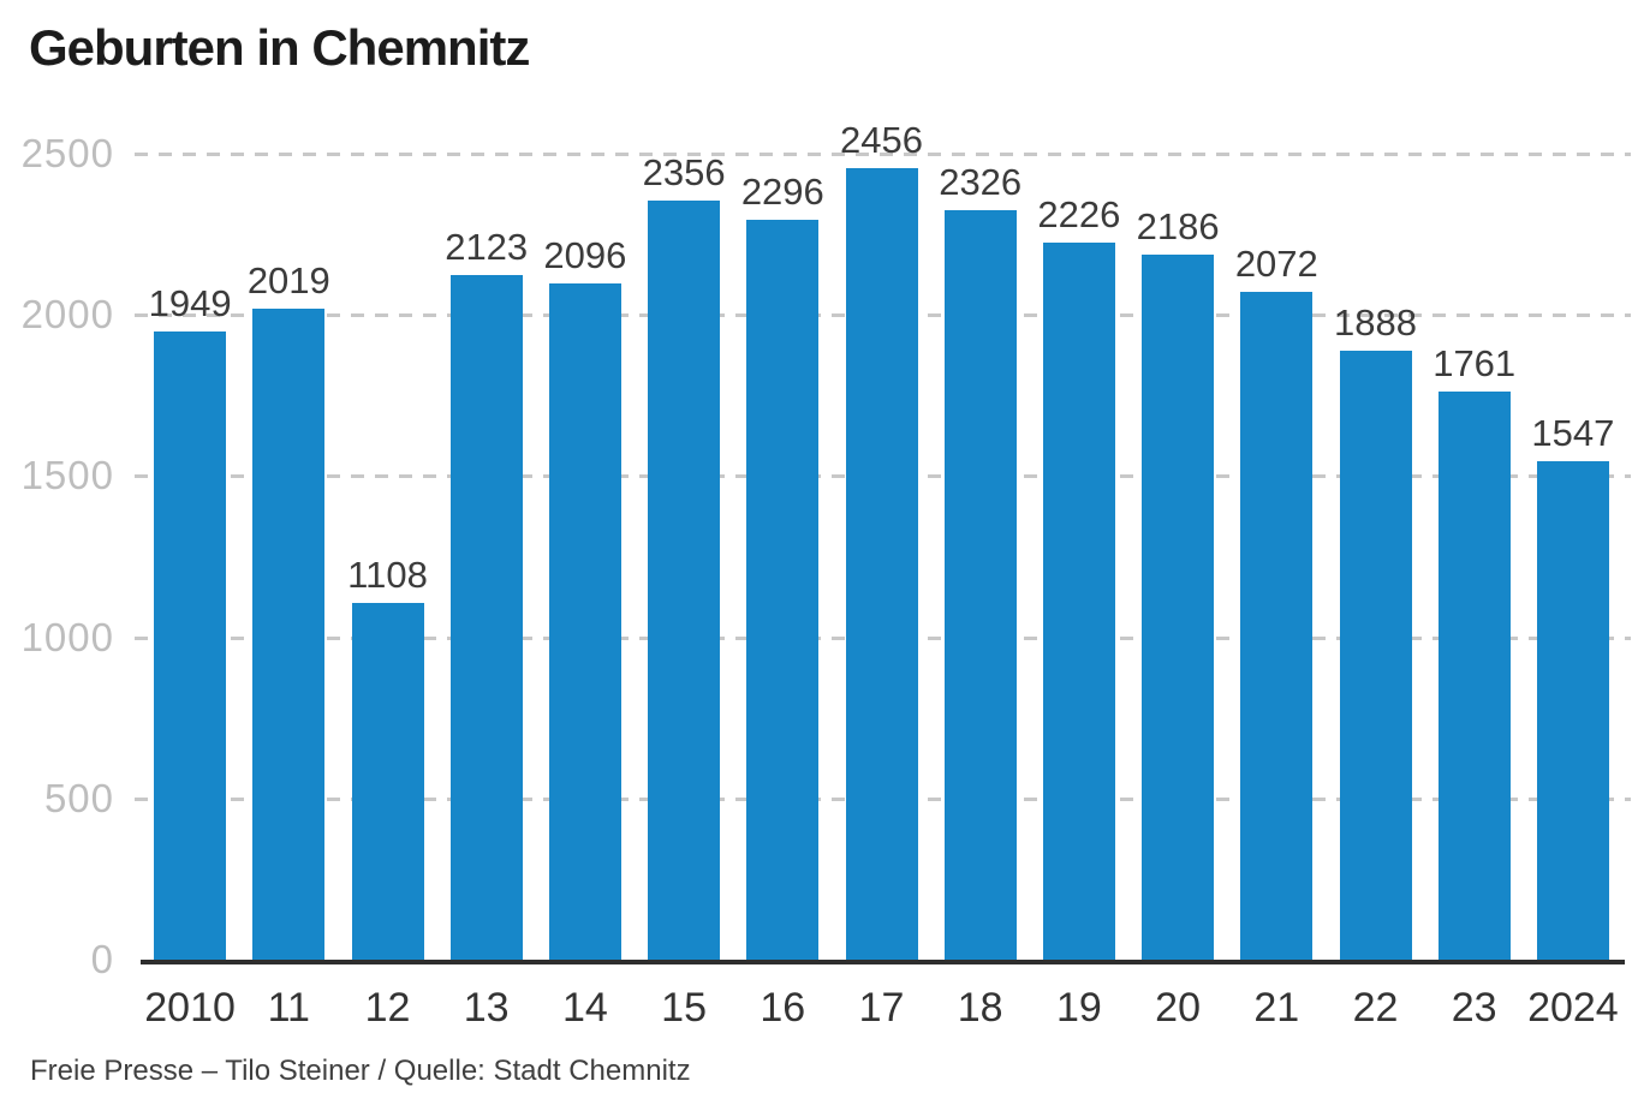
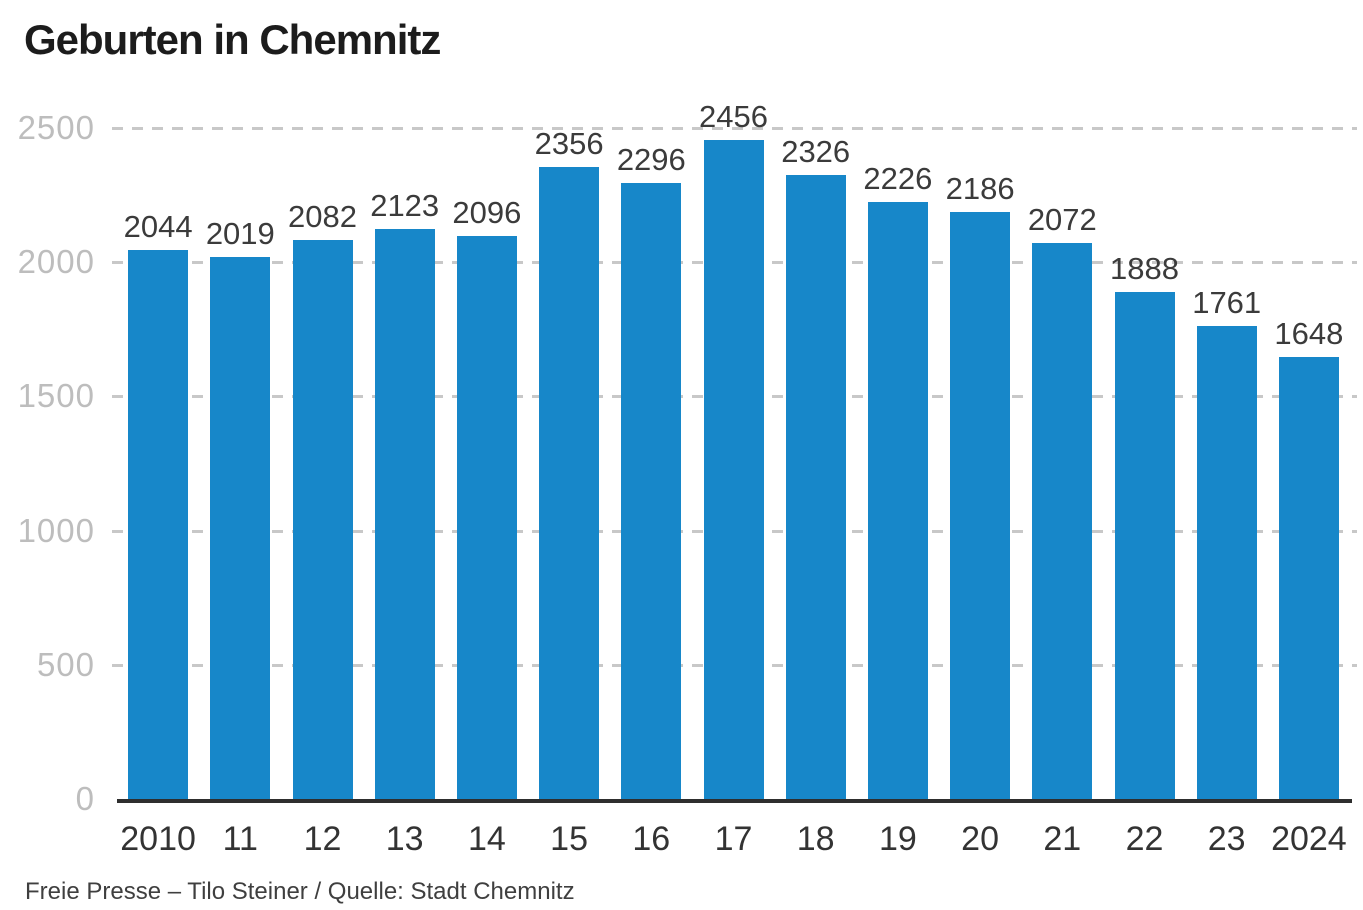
2010: 1949 -> 2044
12: 1108 -> 2082
2024: 1547 -> 1648
